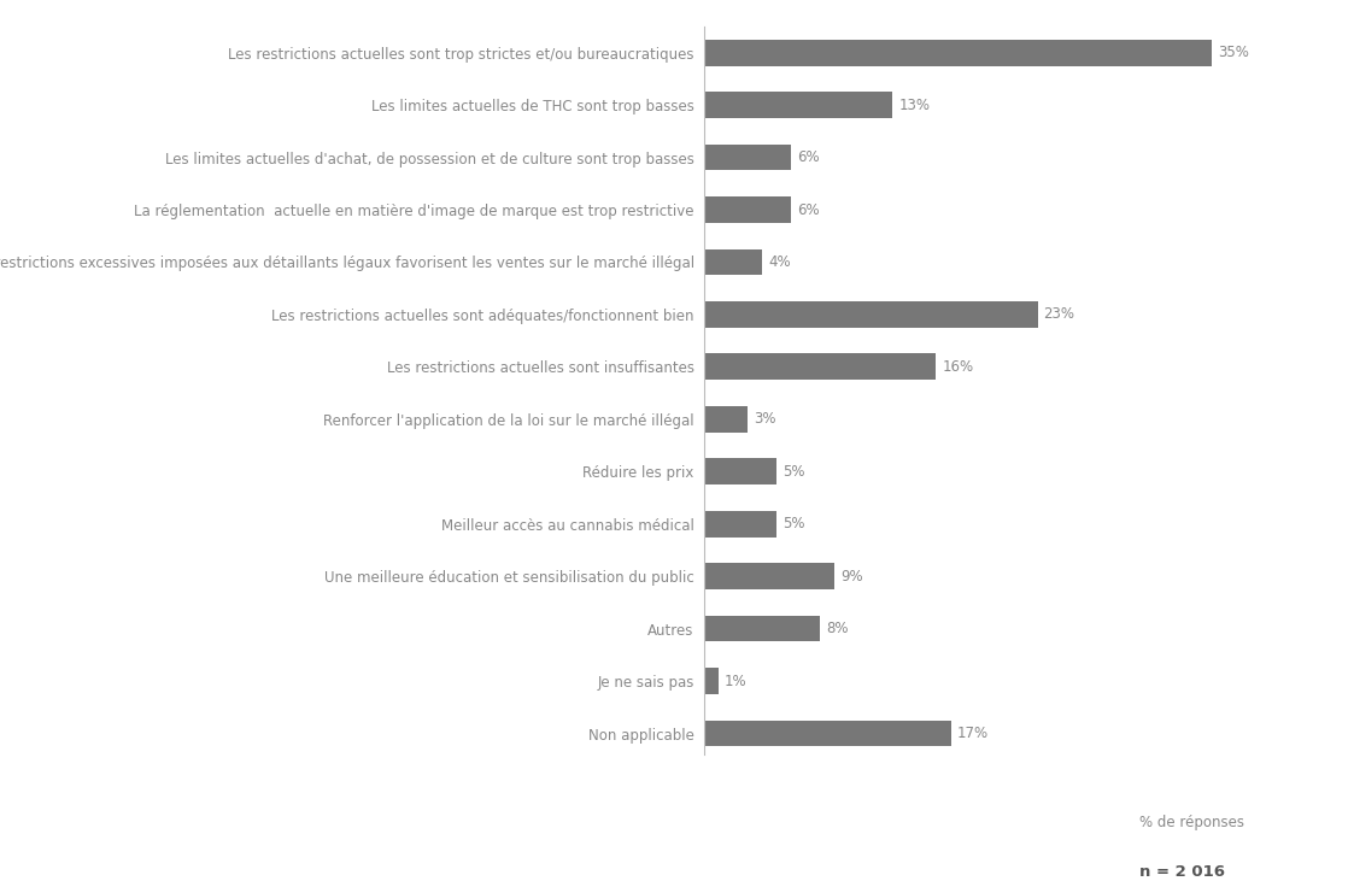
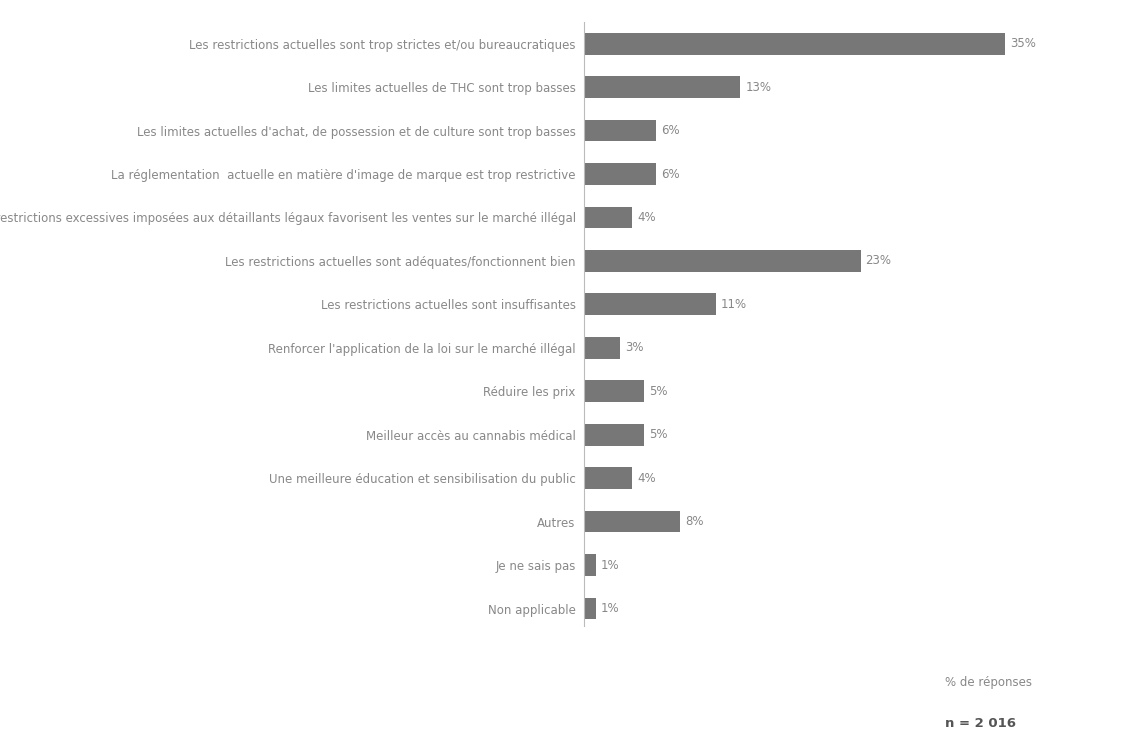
Les restrictions actuelles sont insuffisantes: 16% -> 11%
Une meilleure éducation et sensibilisation du public: 9% -> 4%
Non applicable: 17% -> 1%
